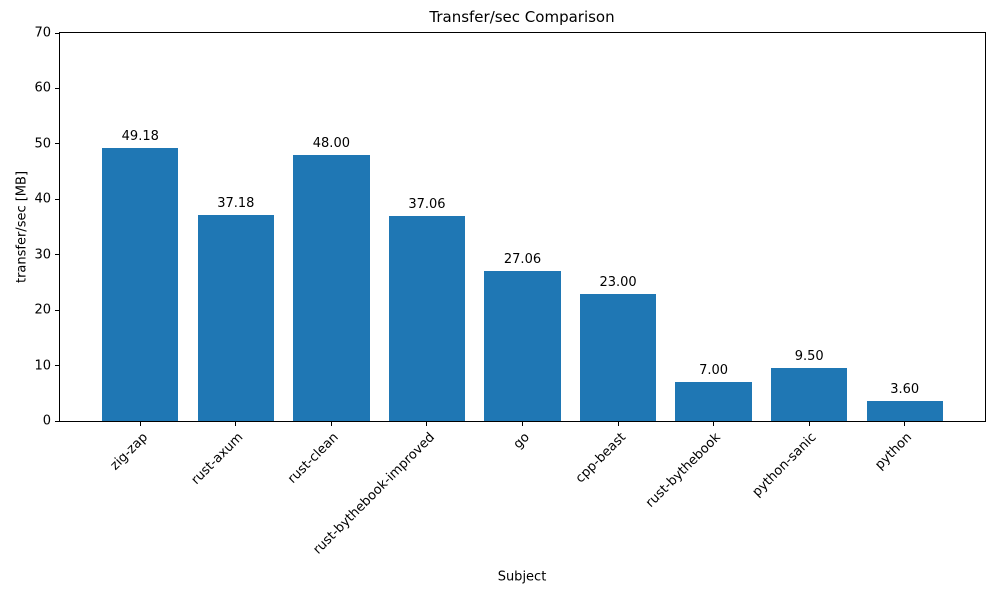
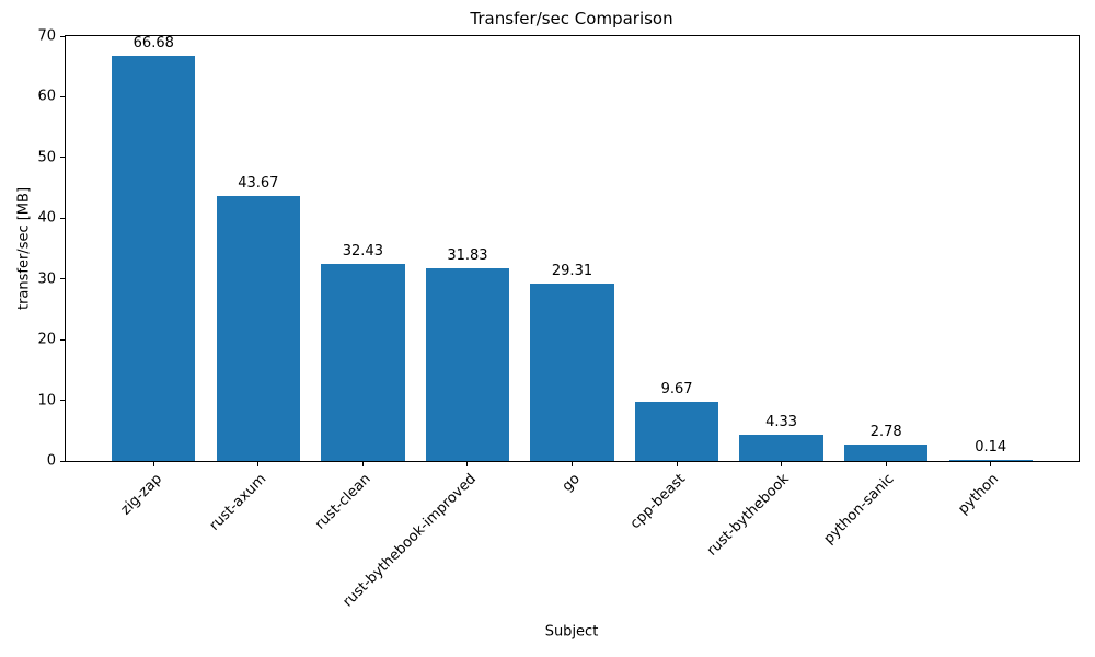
zig-zap: 49.18 -> 66.68
rust-axum: 37.18 -> 43.67
rust-clean: 48.00 -> 32.43
rust-bythebook-improved: 37.06 -> 31.83
go: 27.06 -> 29.31
cpp-beast: 23.00 -> 9.67
rust-bythebook: 7.00 -> 4.33
python-sanic: 9.50 -> 2.78
python: 3.60 -> 0.14
